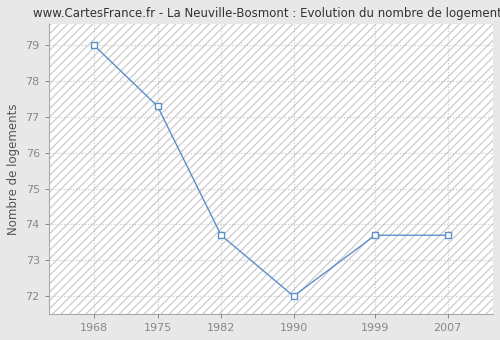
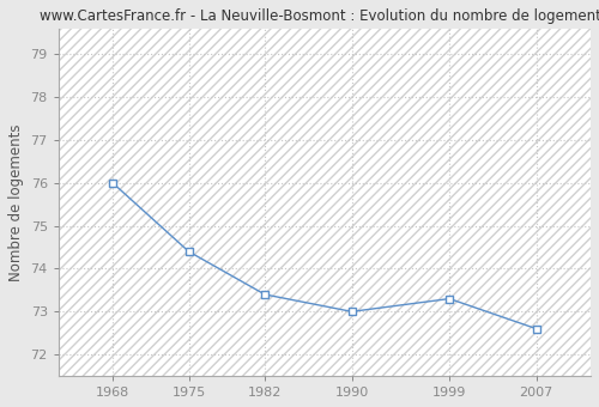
1968: 79.0 -> 76.0
1975: 77.3 -> 74.4
1982: 73.7 -> 73.4
1990: 72.0 -> 73.0
1999: 73.7 -> 73.3
2007: 73.7 -> 72.6
